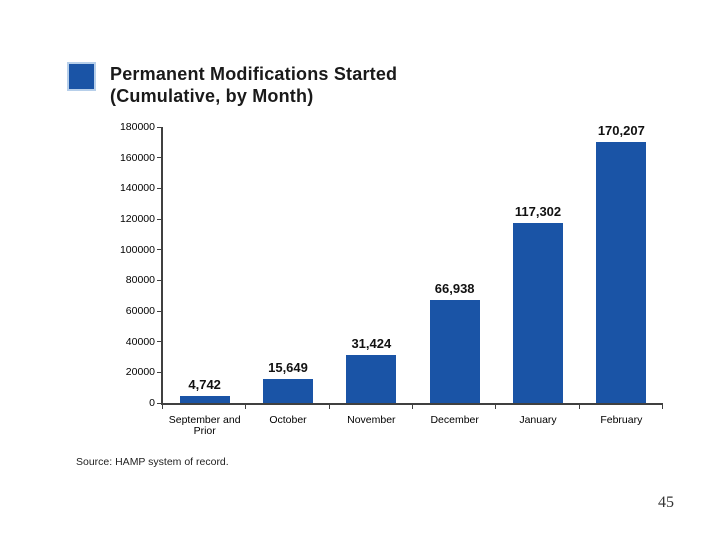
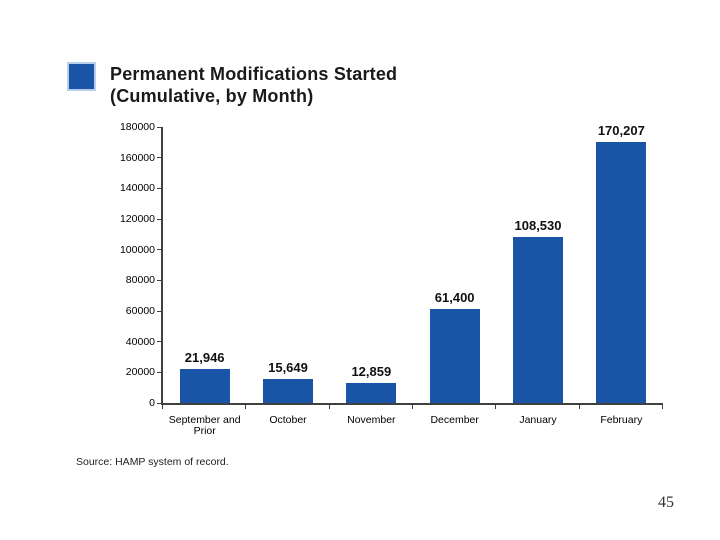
September and Prior: 4,742 -> 21,946
November: 31,424 -> 12,859
December: 66,938 -> 61,400
January: 117,302 -> 108,530
